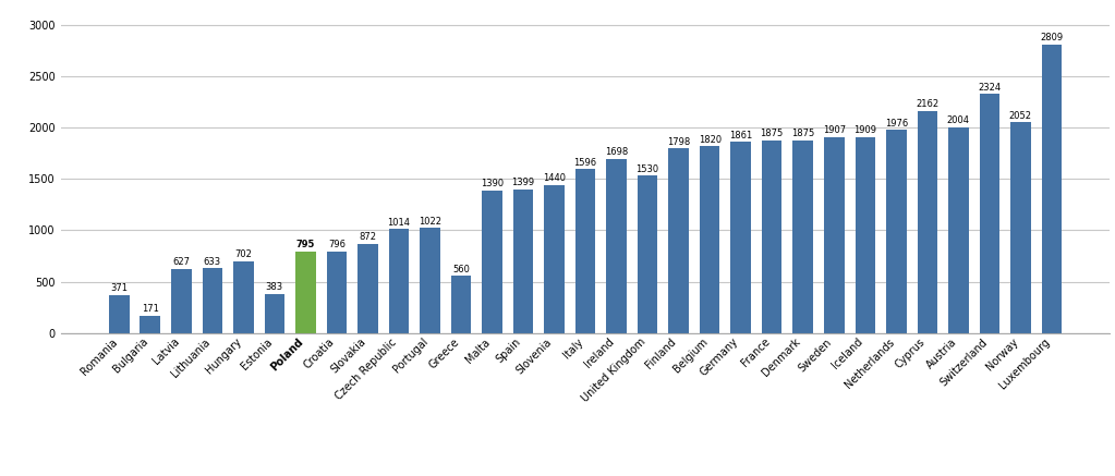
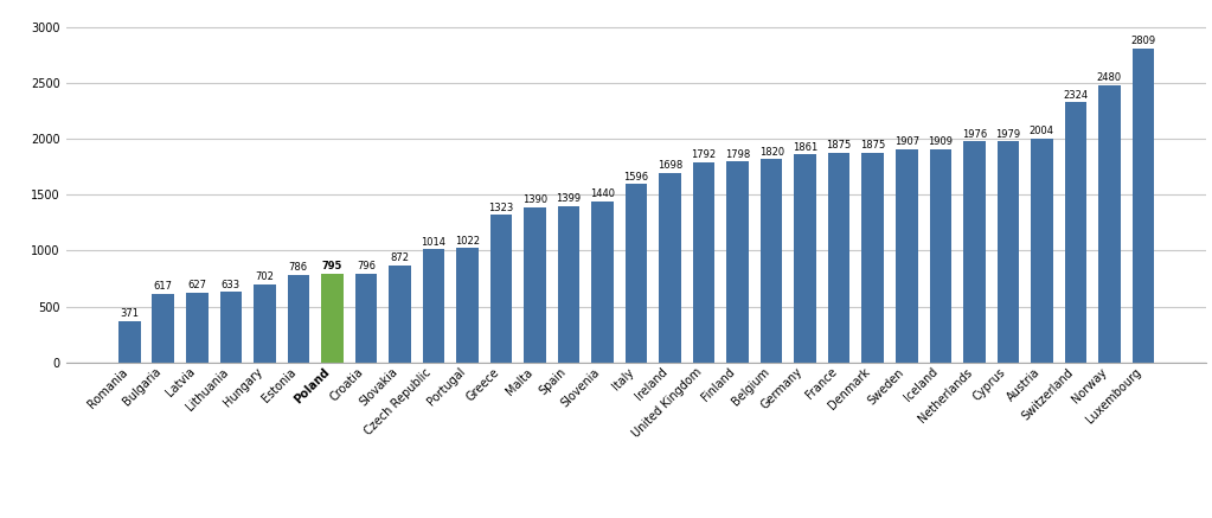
Bulgaria: 171 -> 617
Estonia: 383 -> 786
Greece: 560 -> 1323
United Kingdom: 1530 -> 1792
Cyprus: 2162 -> 1979
Norway: 2052 -> 2480
